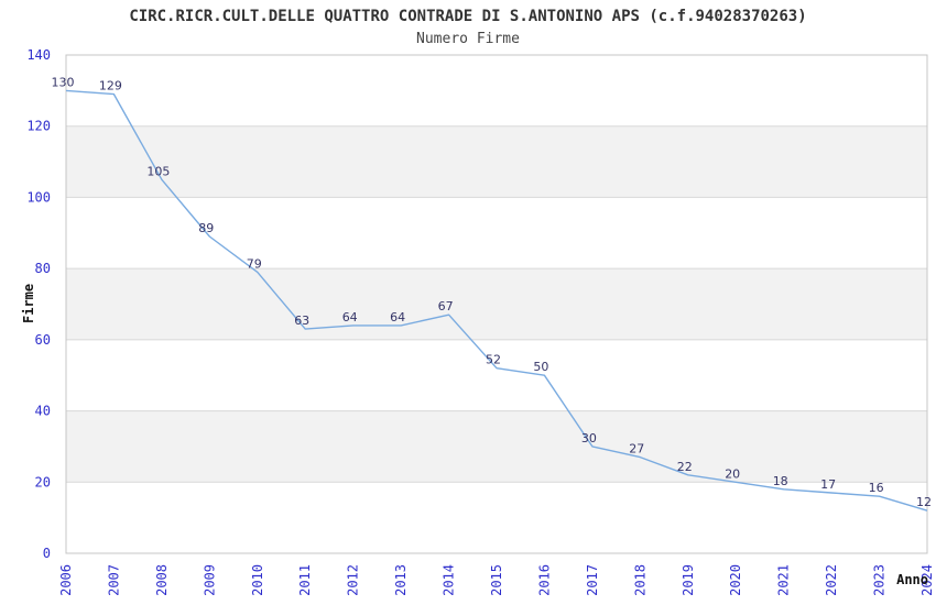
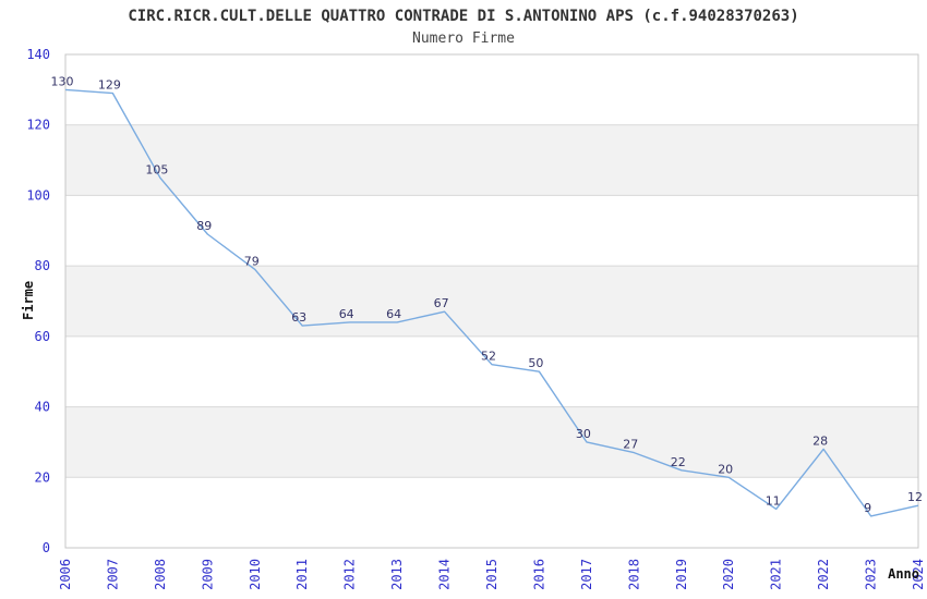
2021: 18 -> 11
2022: 17 -> 28
2023: 16 -> 9
